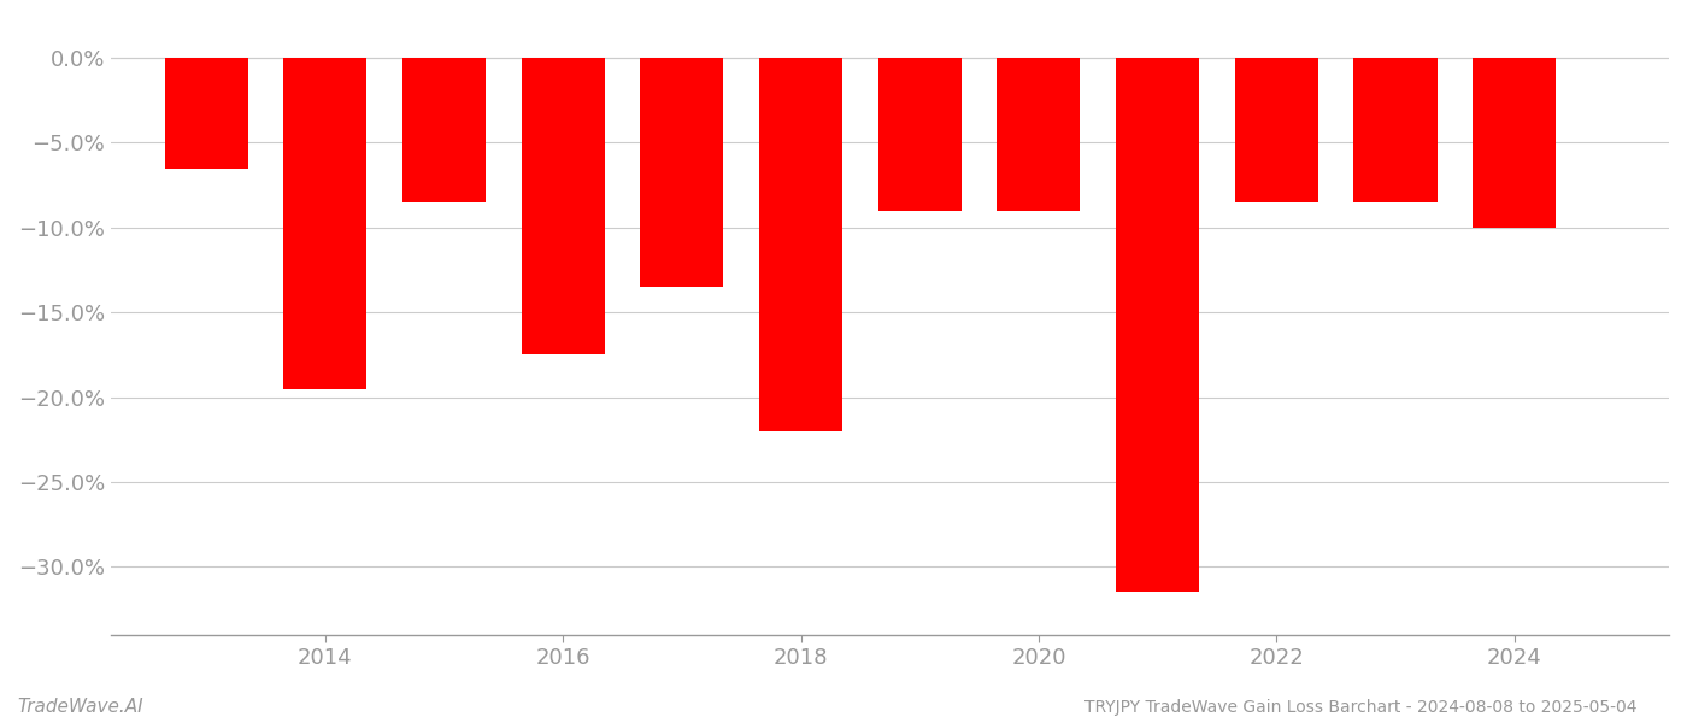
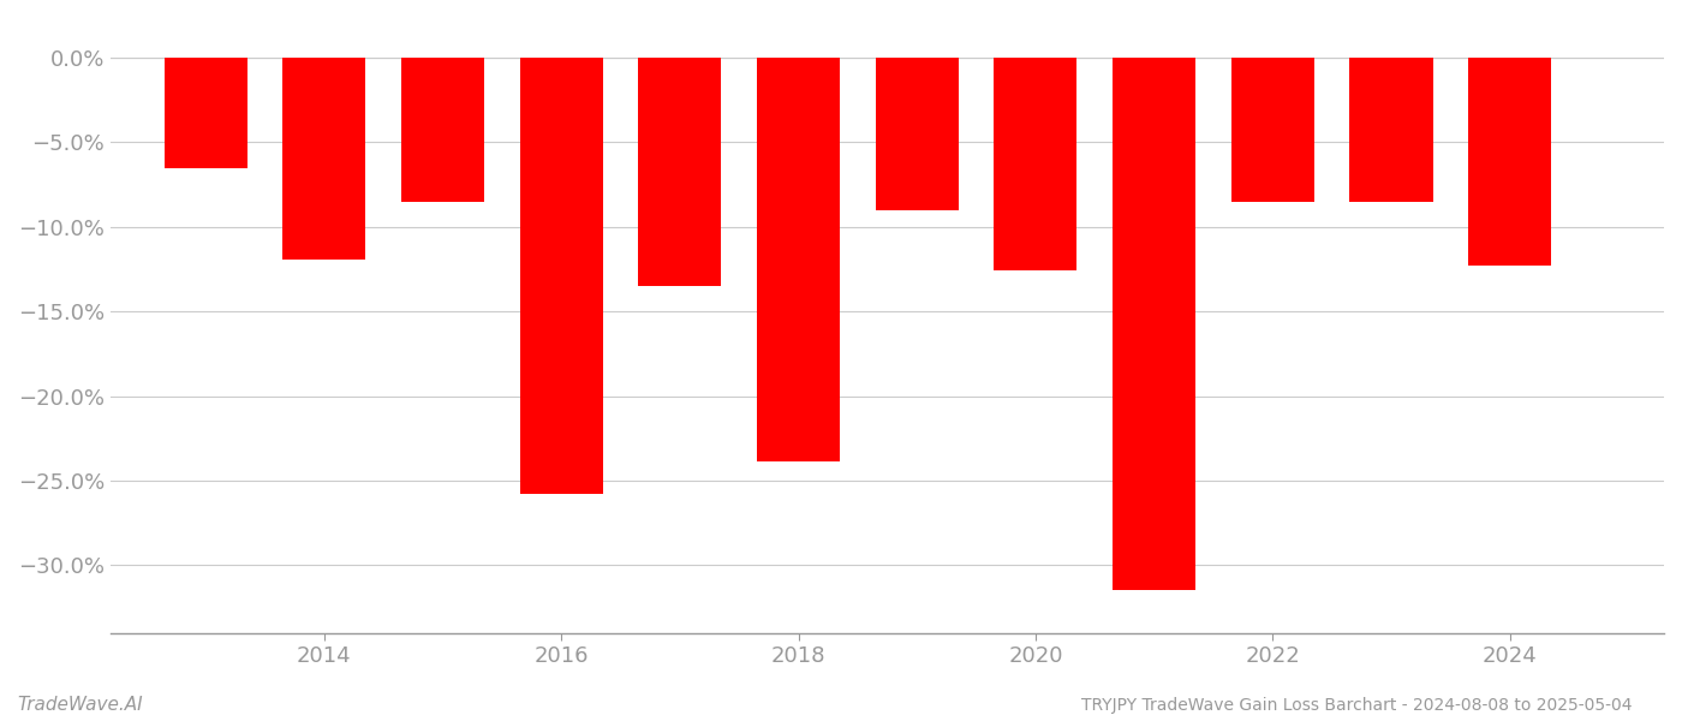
2014: -19.5% -> -11.9%
2016: -17.5% -> -25.8%
2018: -22.0% -> -23.9%
2020: -9.0% -> -12.6%
2024: -10.0% -> -12.3%
